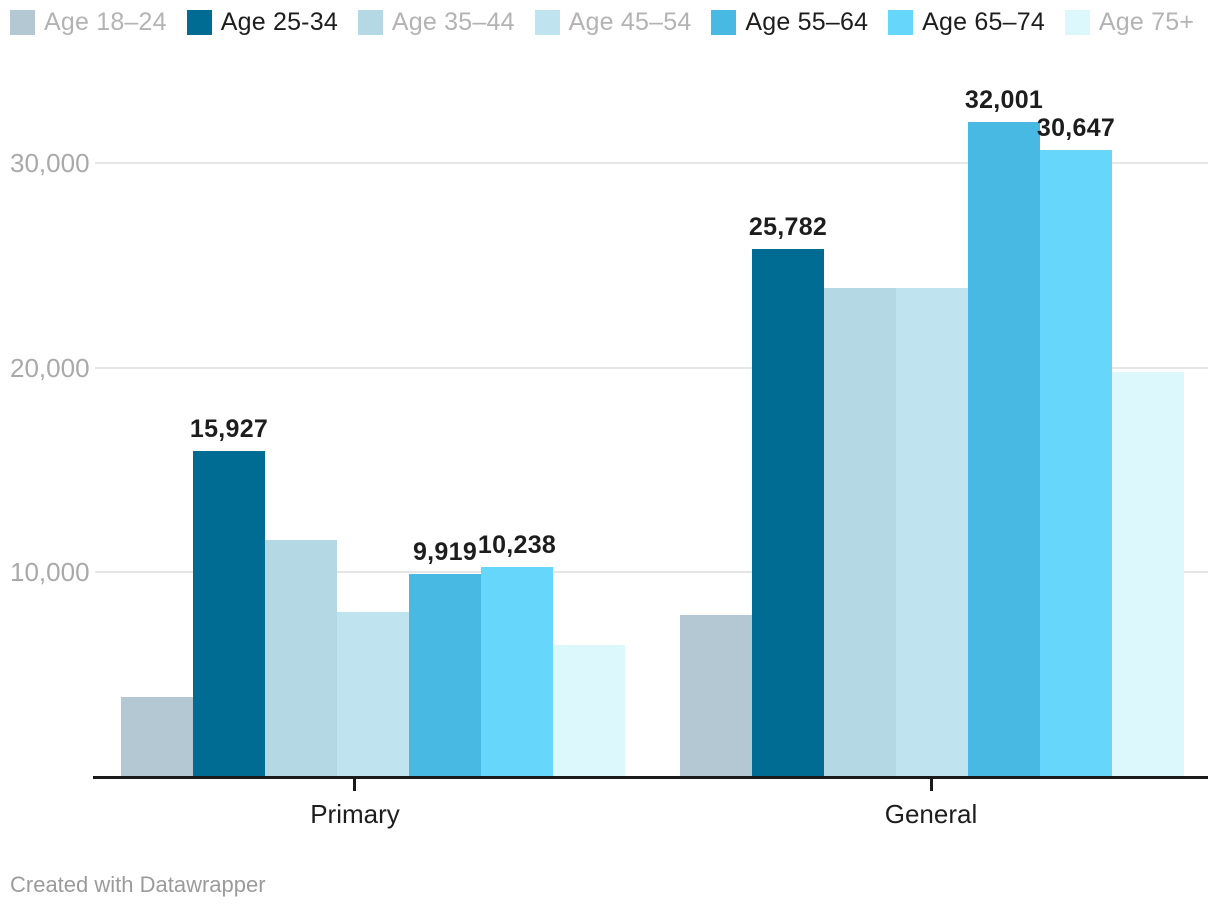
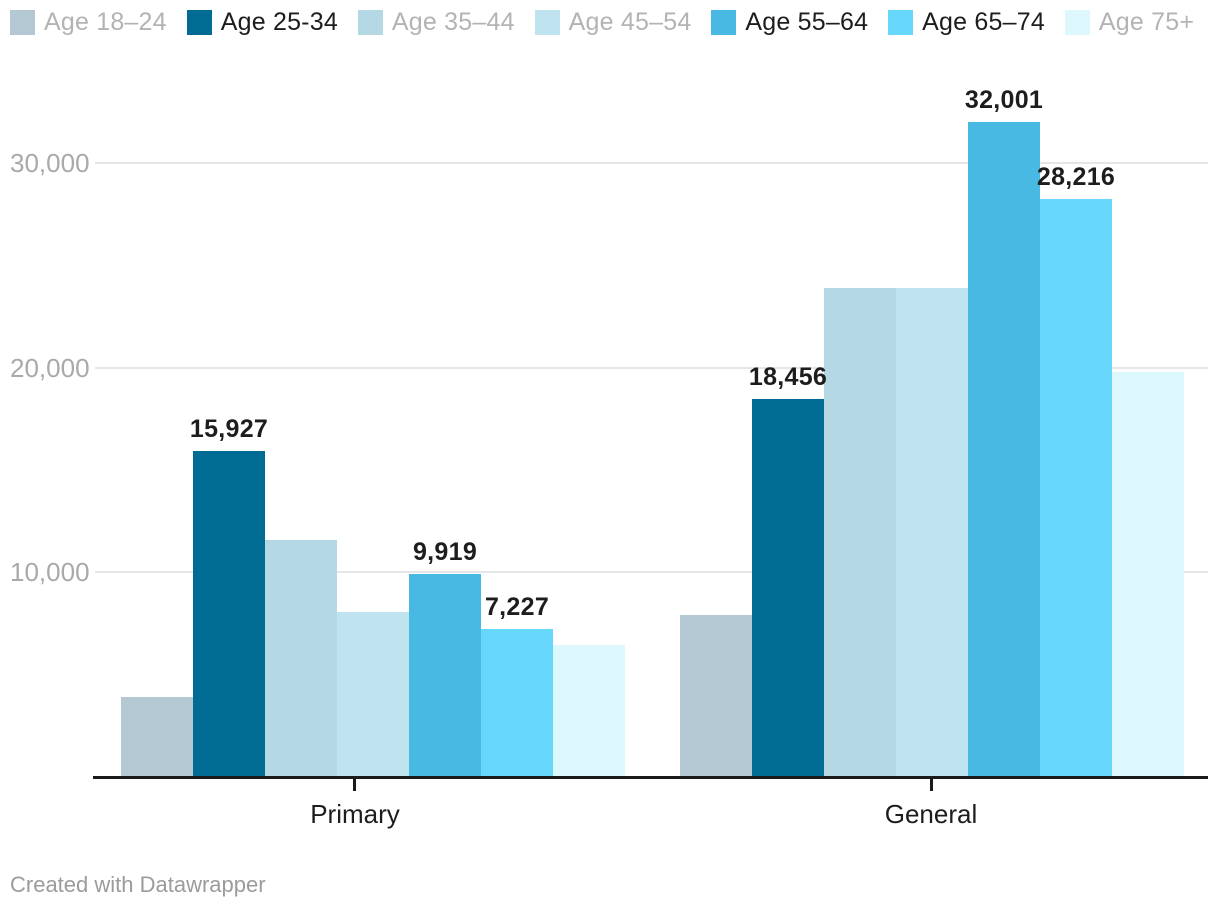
Age 65–74/Primary: 10,238 -> 7,227
Age 25-34/General: 25,782 -> 18,456
Age 65–74/General: 30,647 -> 28,216
